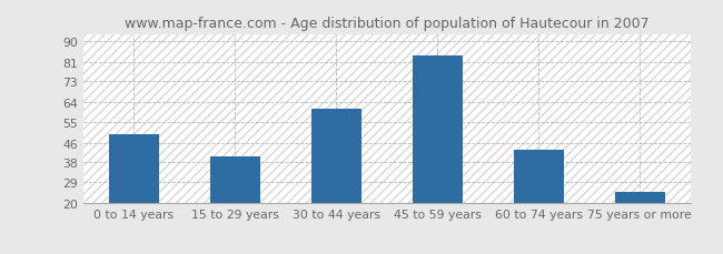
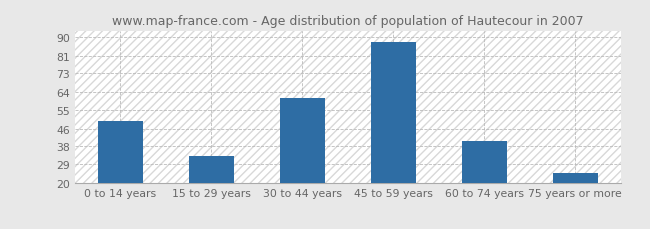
15 to 29 years: 40 -> 33
45 to 59 years: 84 -> 88
60 to 74 years: 43 -> 40
